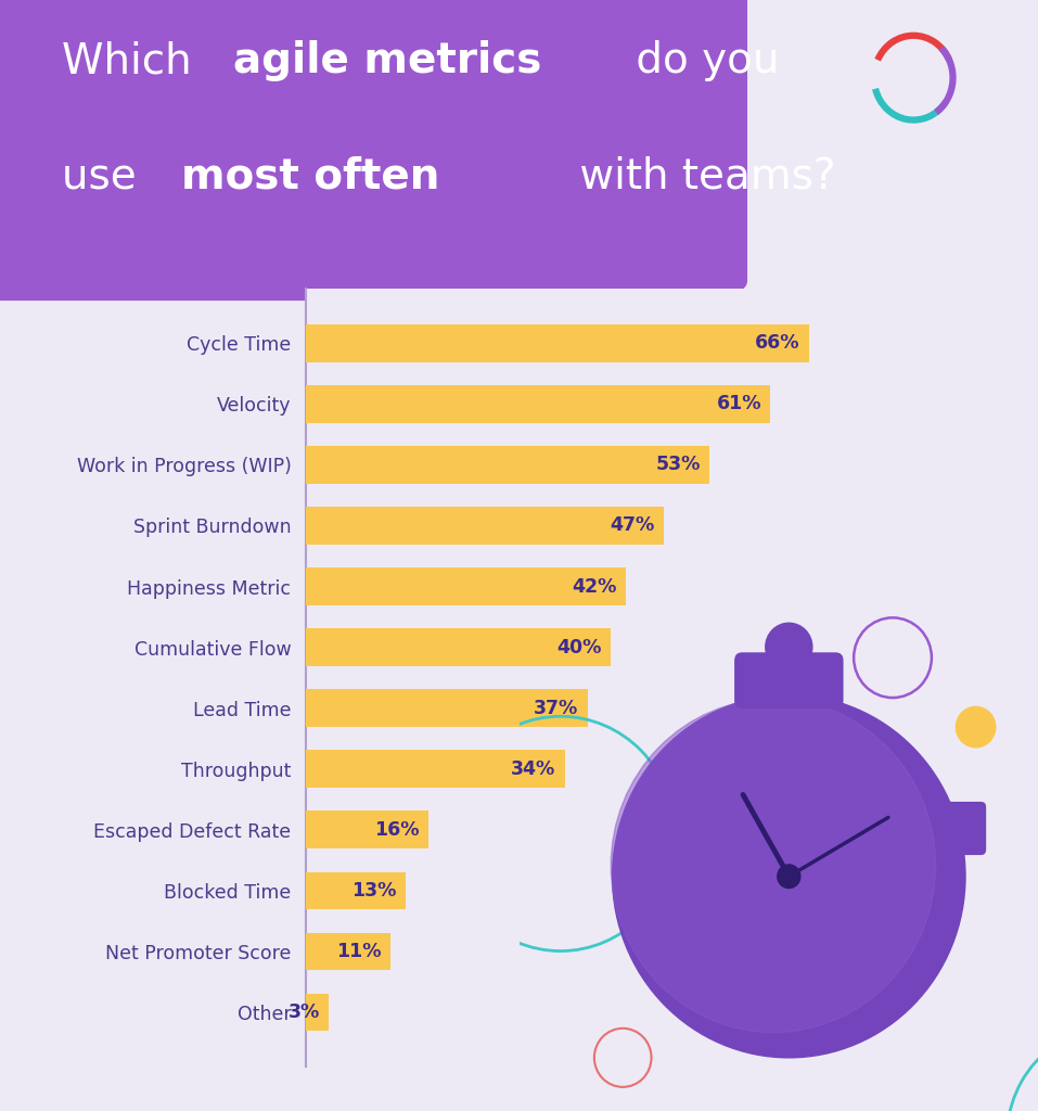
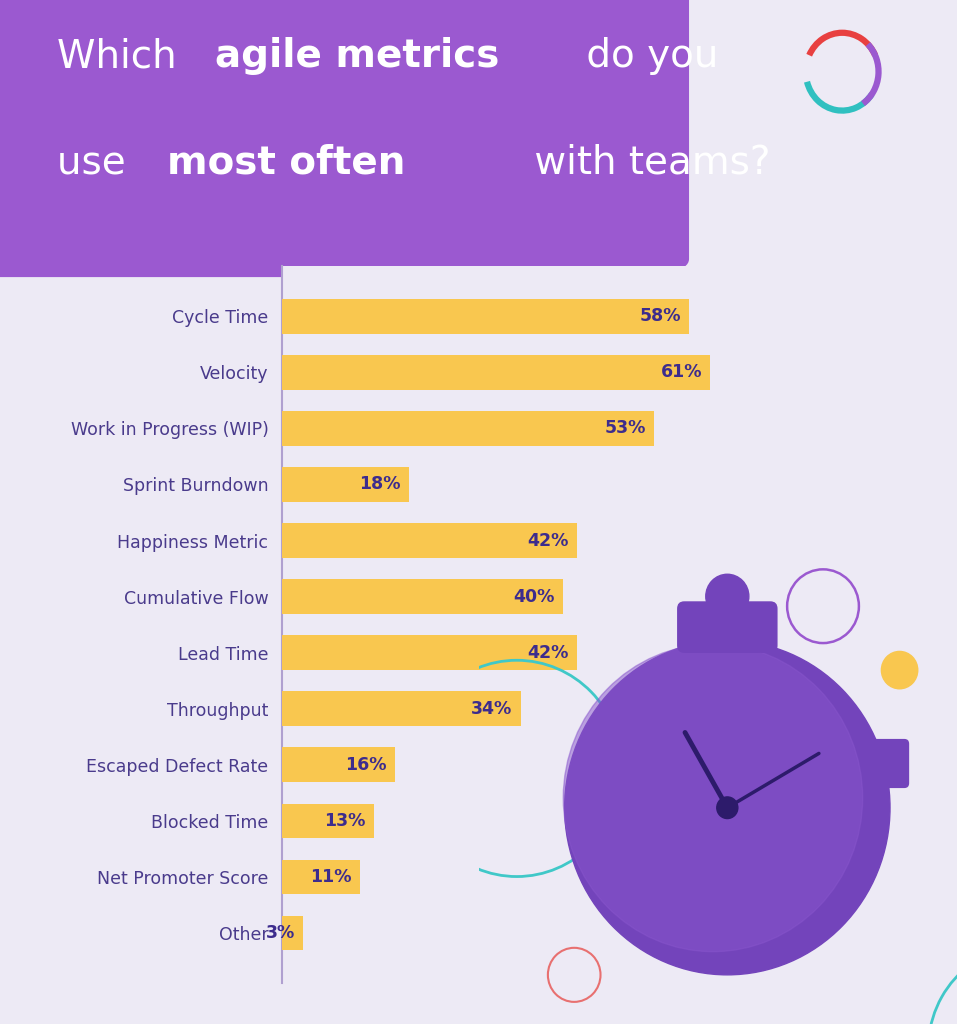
Cycle Time: 66% -> 58%
Sprint Burndown: 47% -> 18%
Lead Time: 37% -> 42%
